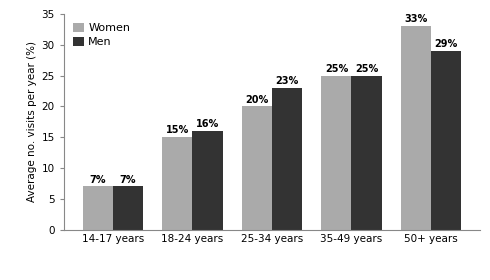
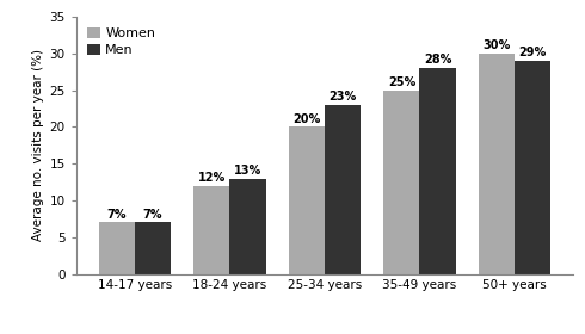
Women/18-24 years: 15% -> 12%
Men/18-24 years: 16% -> 13%
Men/35-49 years: 25% -> 28%
Women/50+ years: 33% -> 30%
